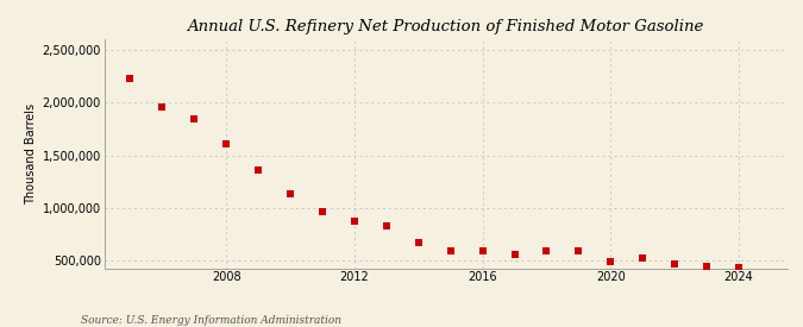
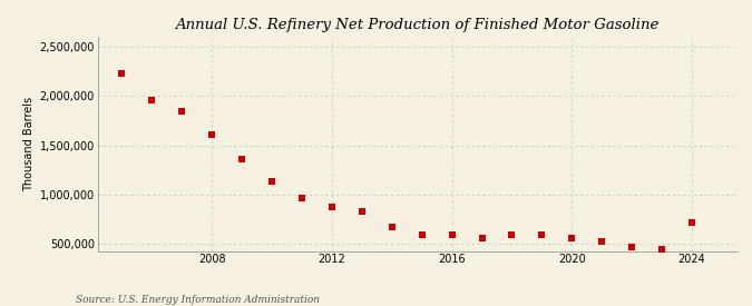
2020: 490,000 -> 560,000
2024: 430,000 -> 720,000
